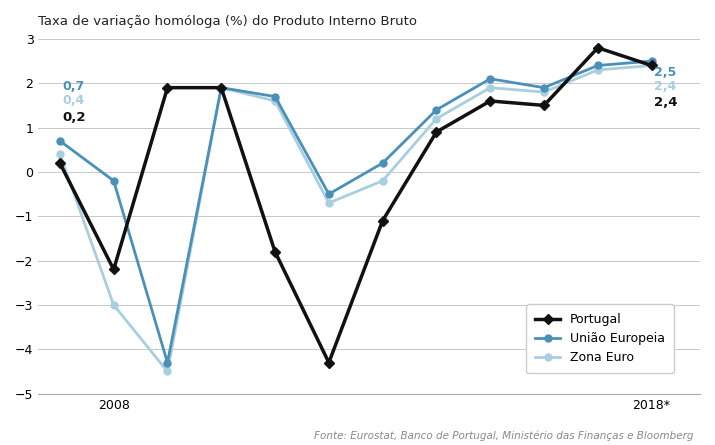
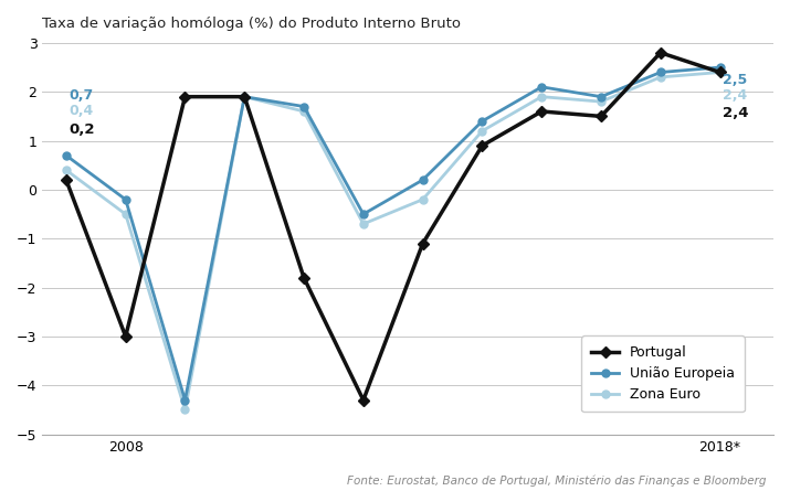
Portugal/2008: -2.2 -> -3.0
Zona Euro/2008: -3.0 -> -0.5
